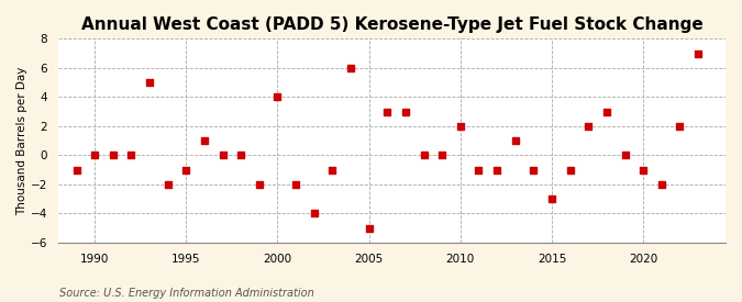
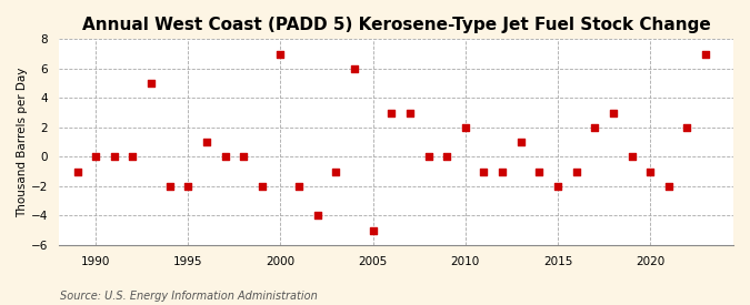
1995: -1 -> -2
2000: 4 -> 7
2015: -3 -> -2
